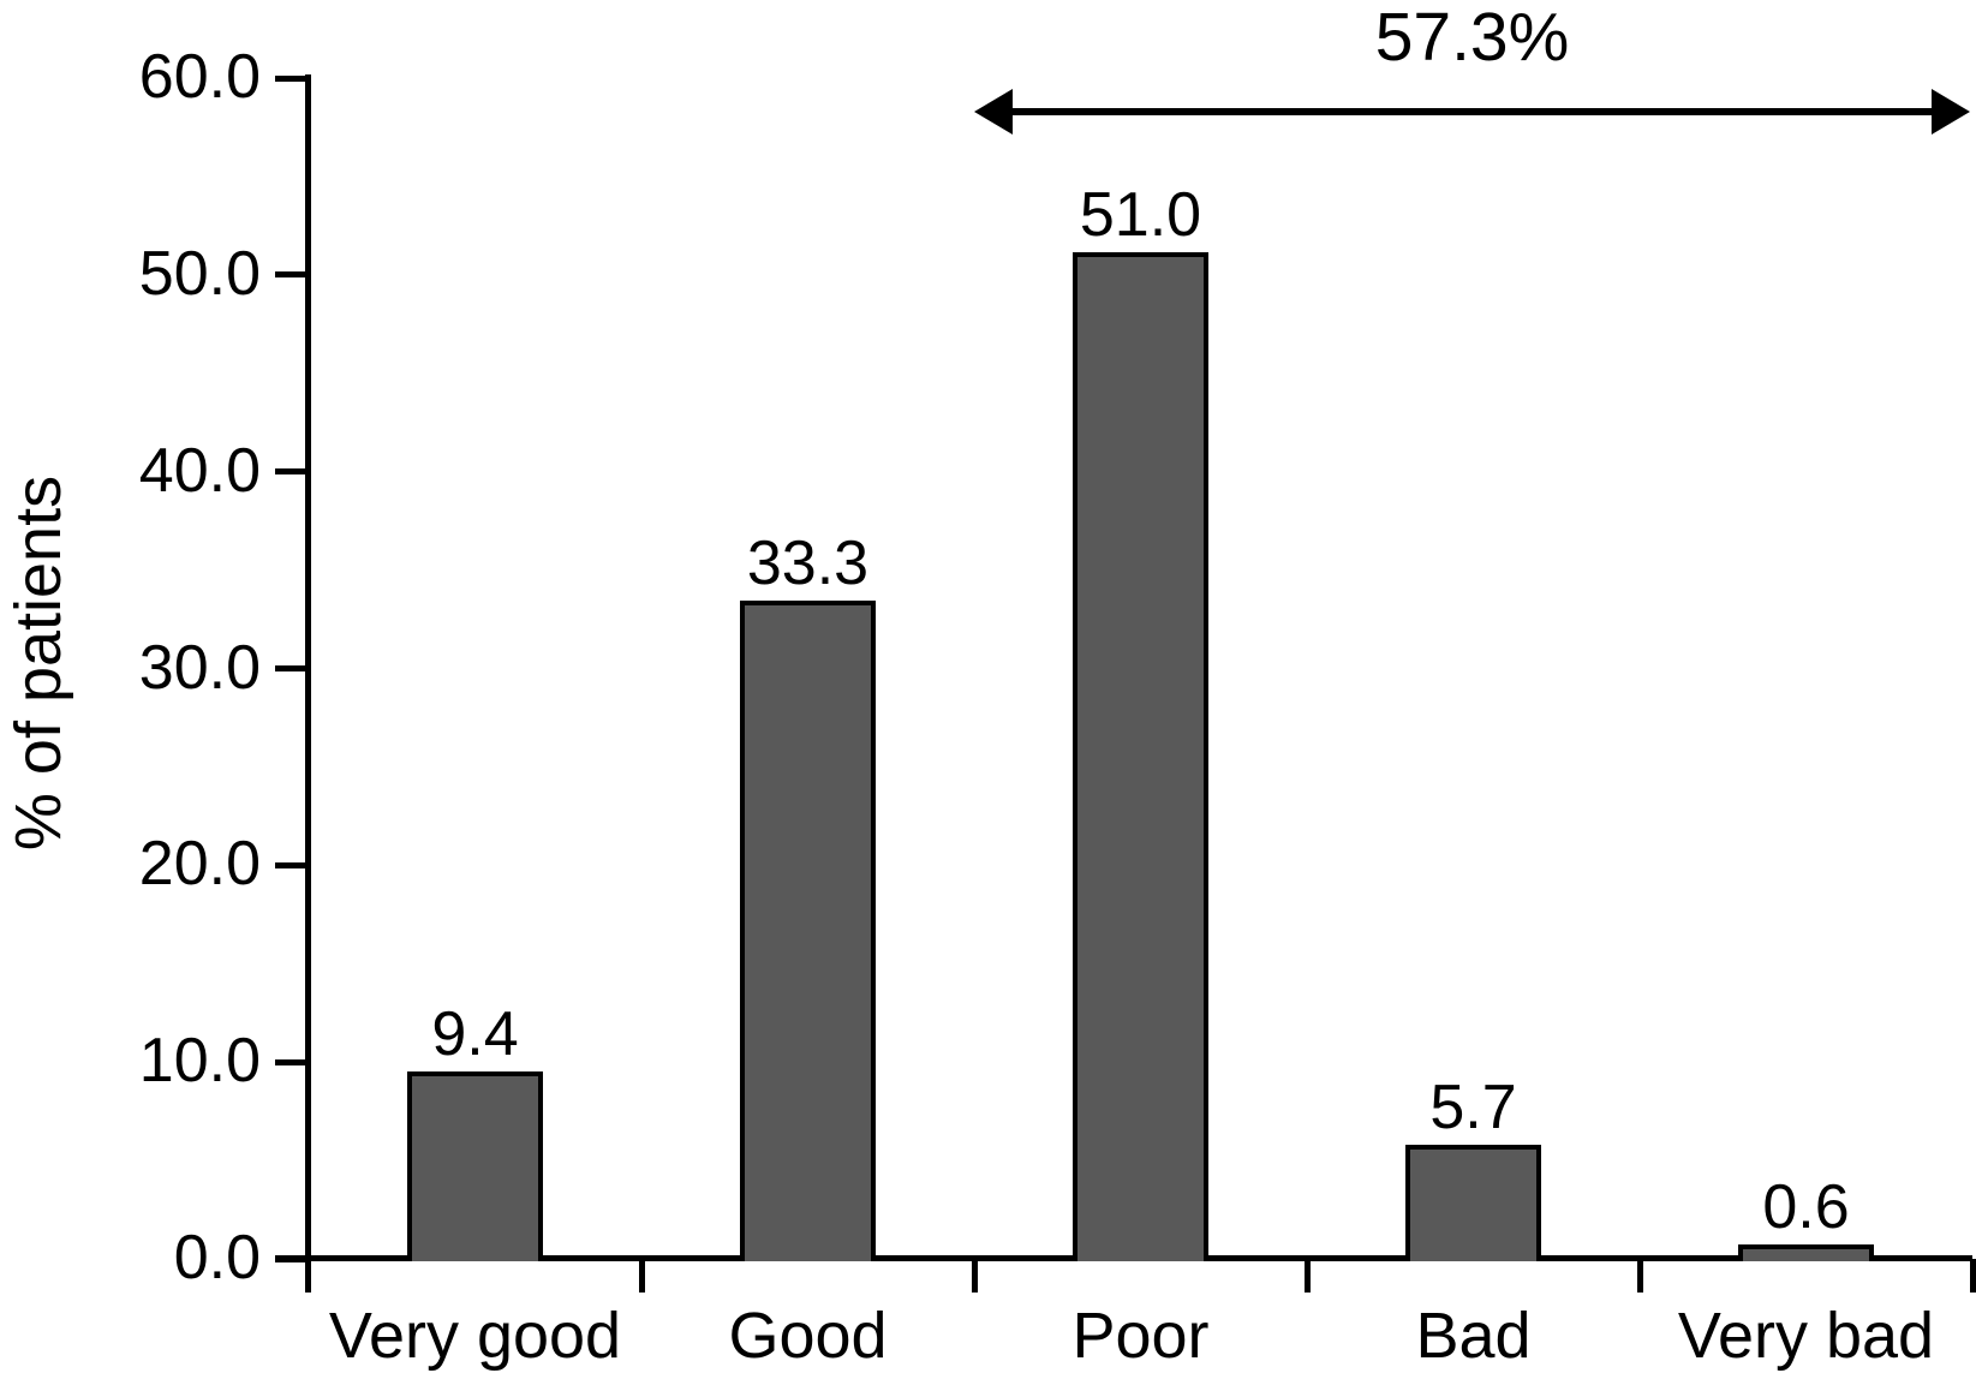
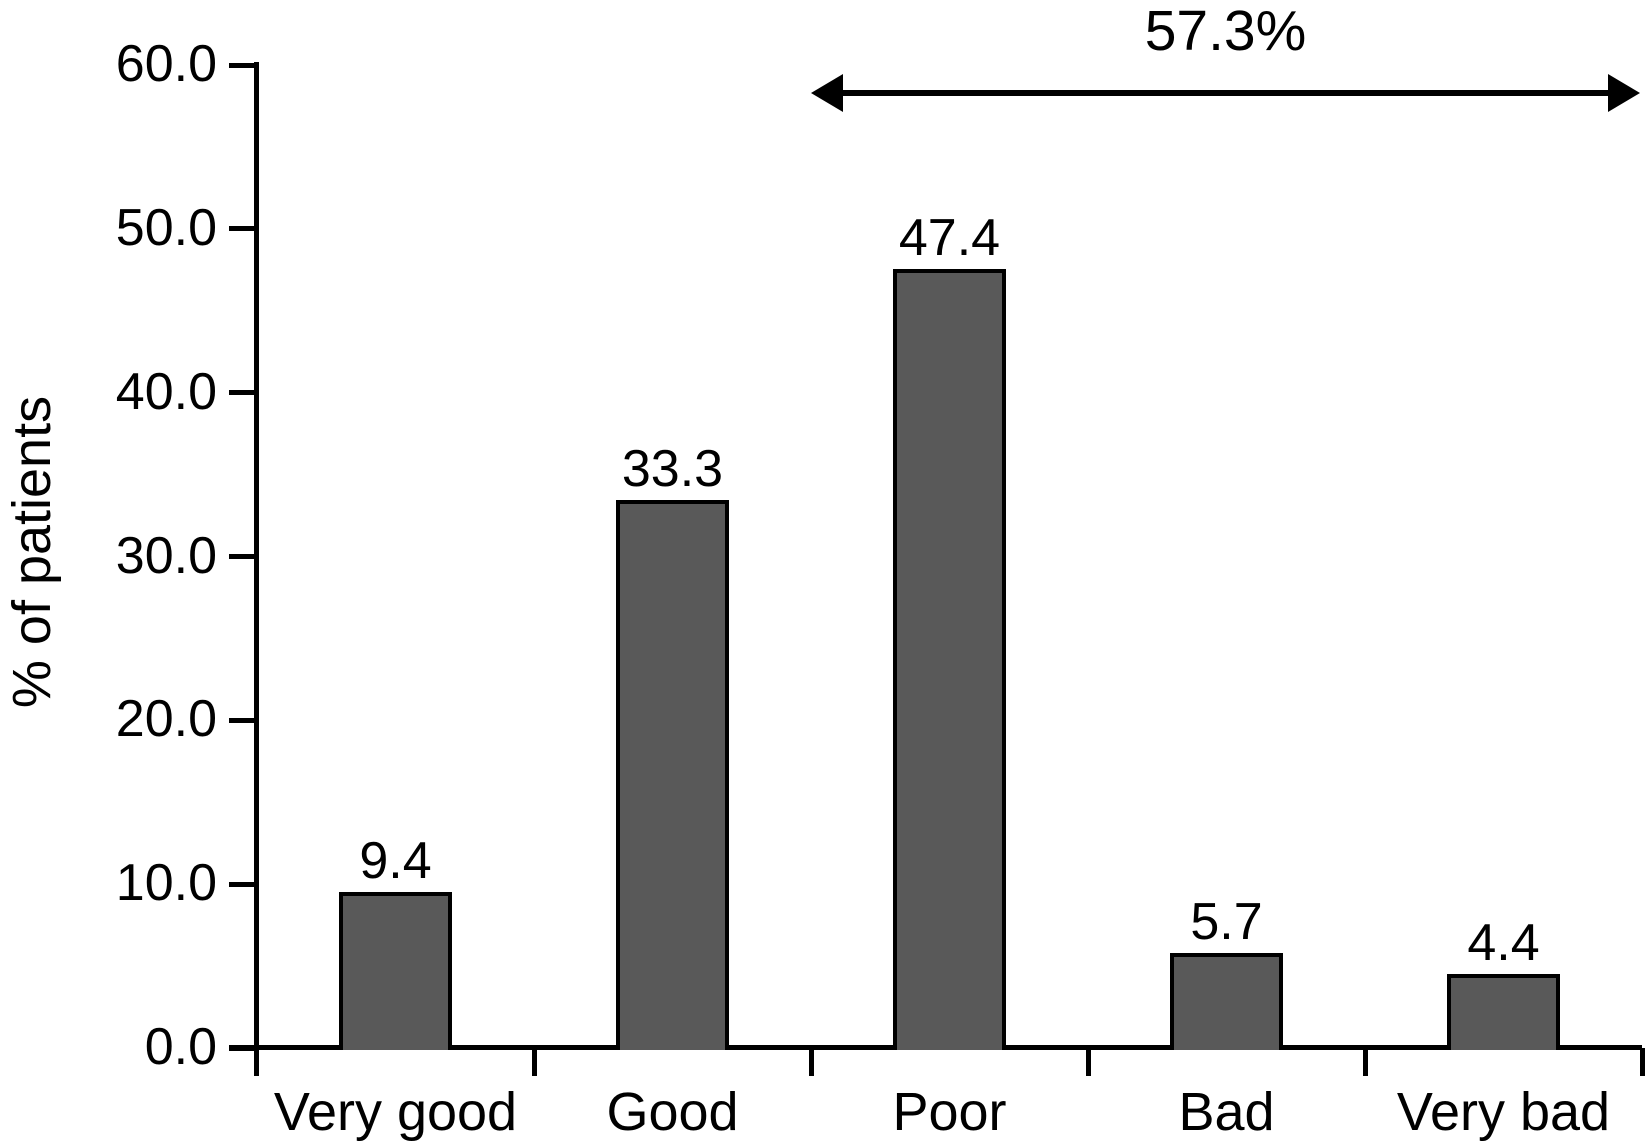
Poor: 51.0 -> 47.4
Very bad: 0.6 -> 4.4
